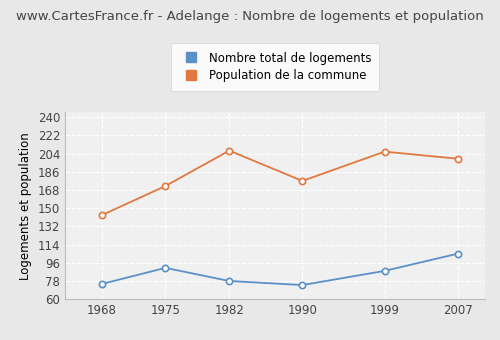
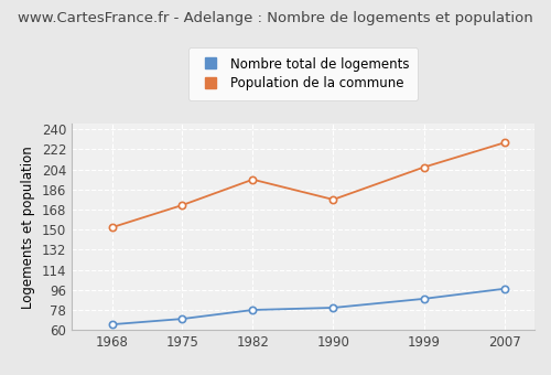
Nombre total de logements/1968: 75 -> 65
Population de la commune/1968: 143 -> 152
Nombre total de logements/1975: 91 -> 70
Population de la commune/1982: 207 -> 195
Nombre total de logements/1990: 74 -> 80
Nombre total de logements/2007: 105 -> 97
Population de la commune/2007: 199 -> 228
